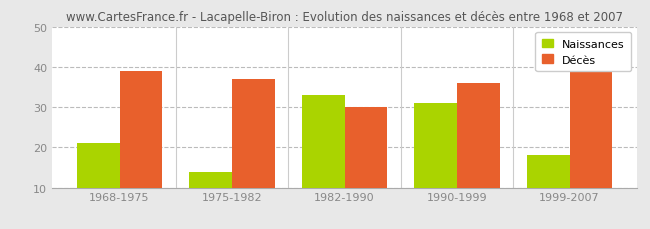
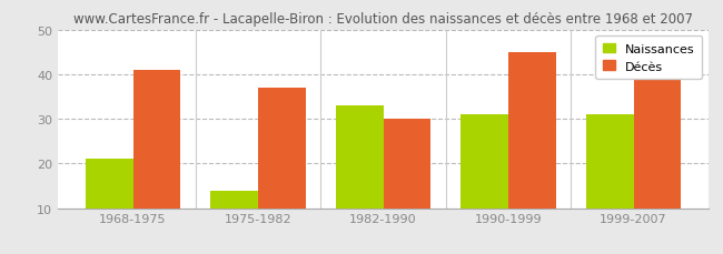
Décès/1968-1975: 39 -> 41
Décès/1990-1999: 36 -> 45
Naissances/1999-2007: 18 -> 31
